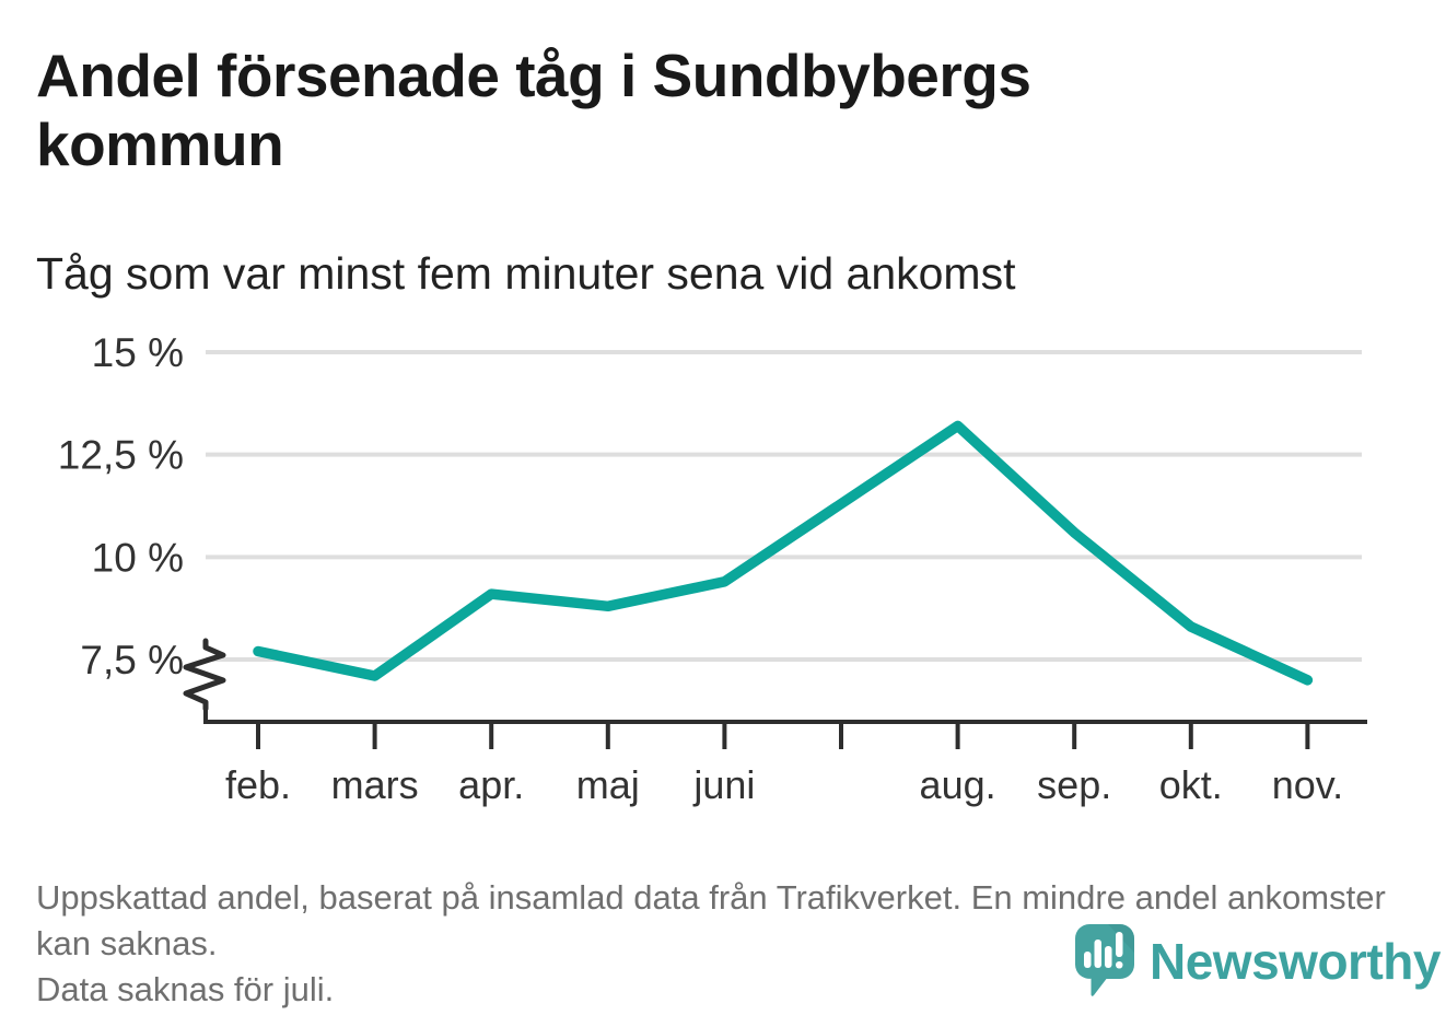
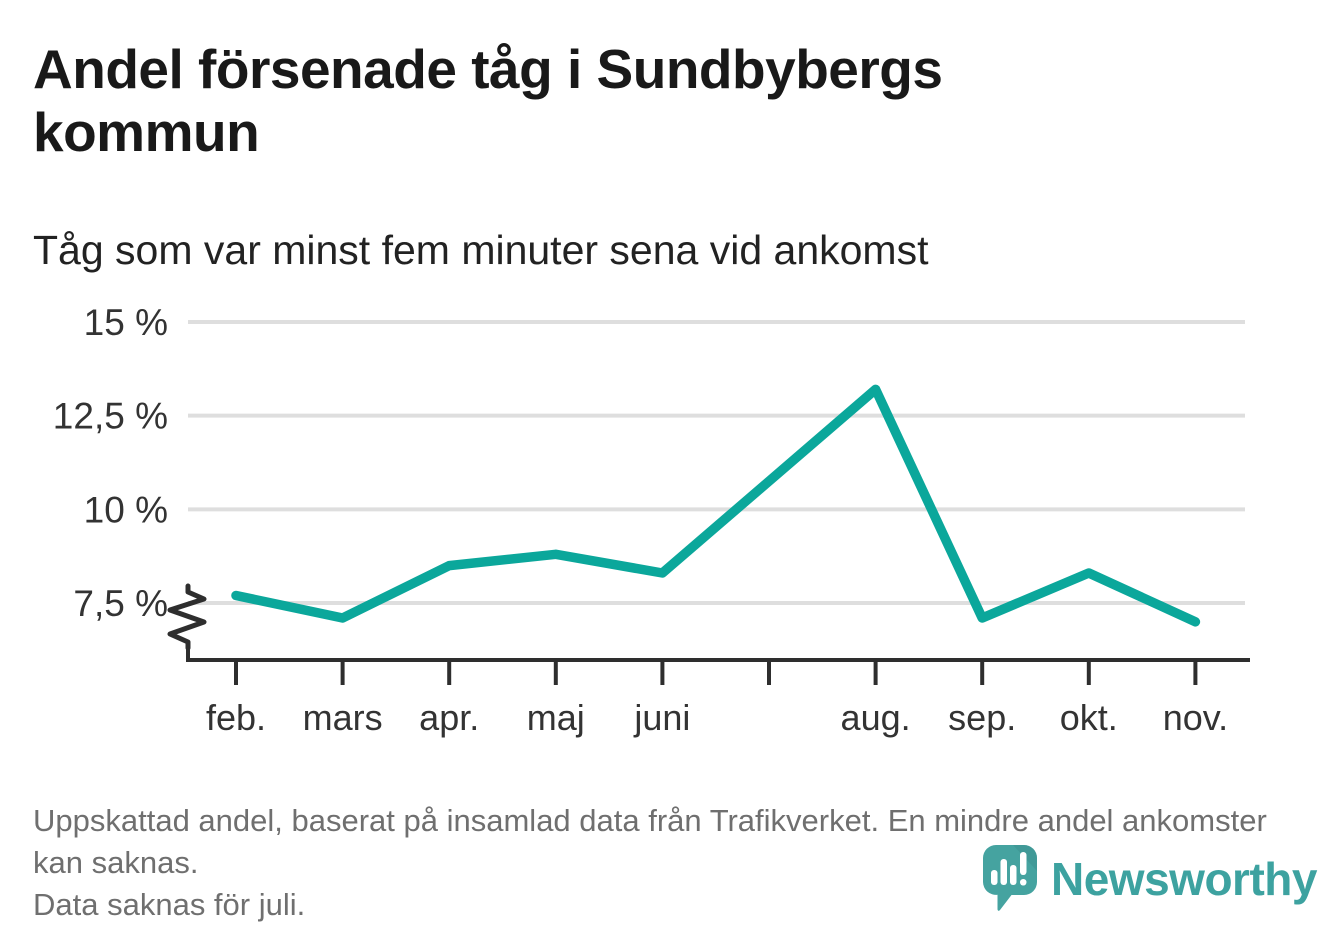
apr.: 9,1% -> 8,5%
juni: 9,4% -> 8,3%
sep.: 10,6% -> 7,1%
